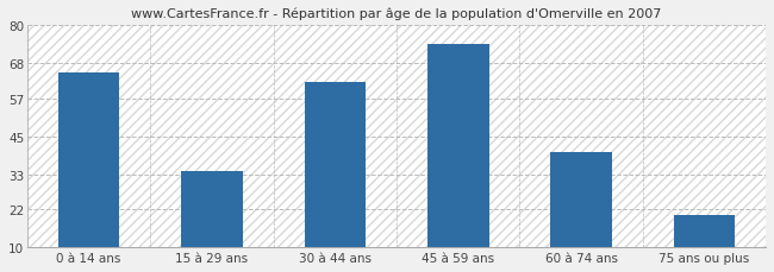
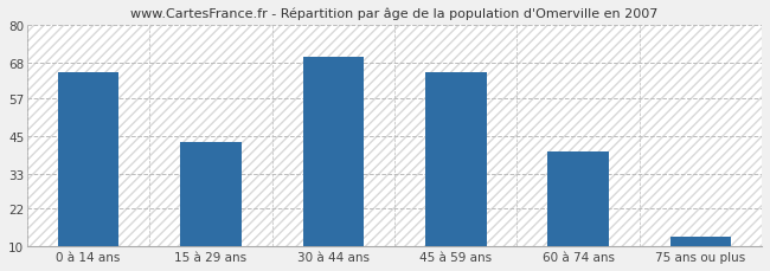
15 à 29 ans: 34 -> 43
30 à 44 ans: 62 -> 70
45 à 59 ans: 74 -> 65
75 ans ou plus: 20 -> 13
